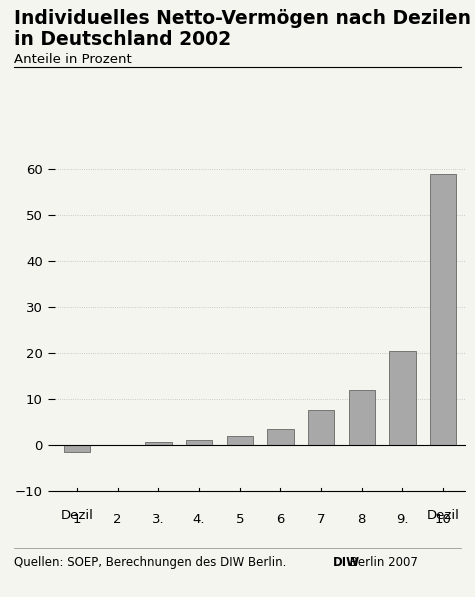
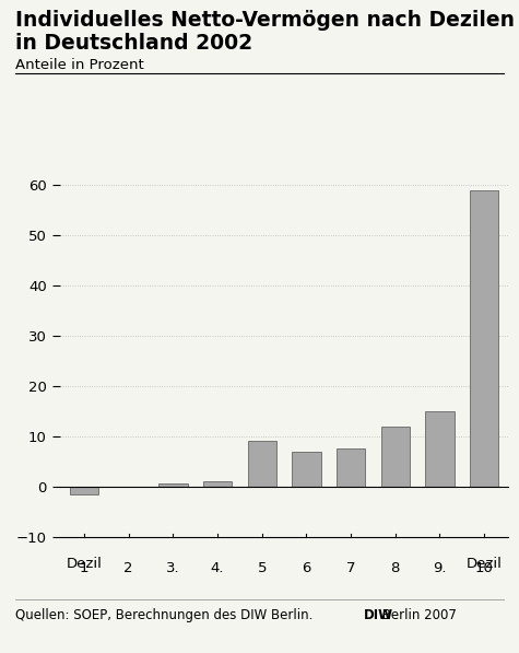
5: 2.0 -> 9.0
6: 3.5 -> 7.0
9.: 20.5 -> 15.0
